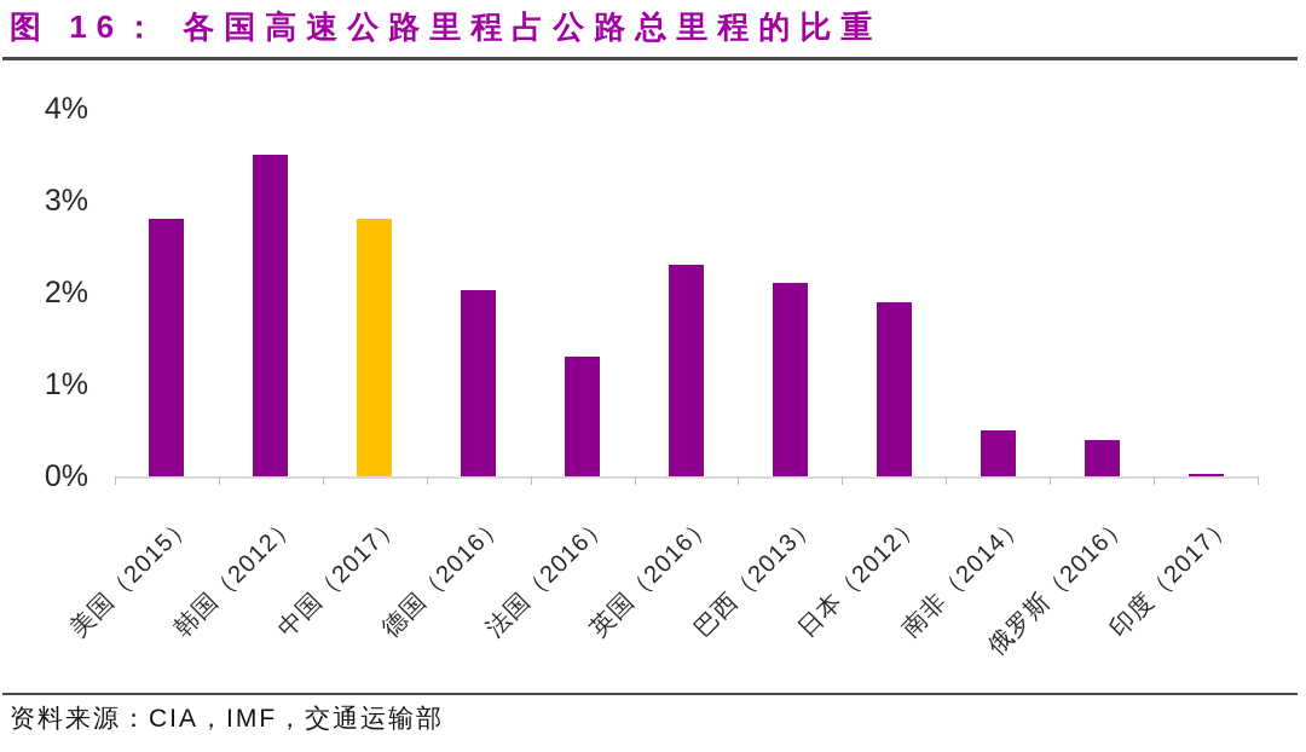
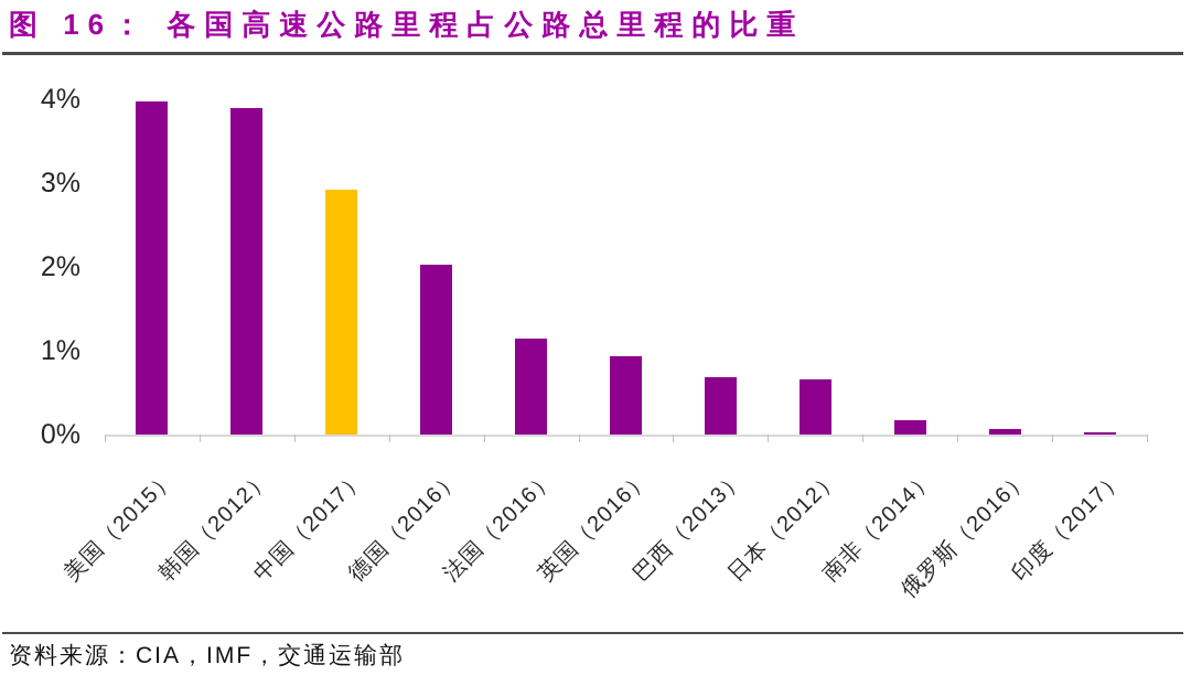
美国（2015）: 2.8% -> 4.0%
韩国（2012）: 3.5% -> 3.9%
中国（2017）: 2.8% -> 2.9%
法国（2016）: 1.3% -> 1.1%
英国（2016）: 2.3% -> 0.9%
巴西（2013）: 2.1% -> 0.7%
日本（2012）: 1.9% -> 0.7%
南非（2014）: 0.5% -> 0.2%
俄罗斯（2016）: 0.4% -> 0.1%
